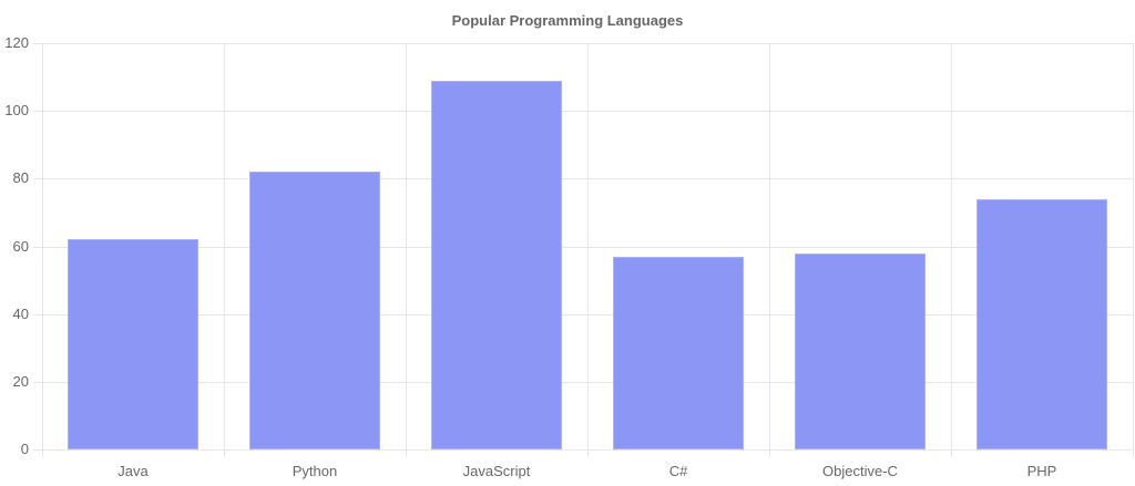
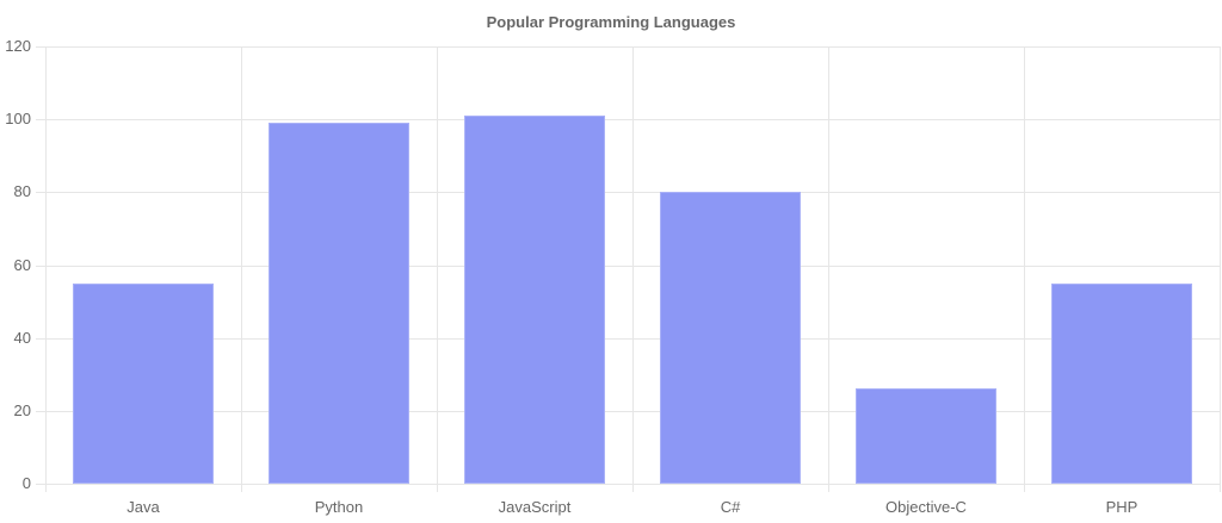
Java: 62 -> 55
Python: 82 -> 99
JavaScript: 109 -> 101
C#: 57 -> 80
Objective-C: 58 -> 26
PHP: 74 -> 55
